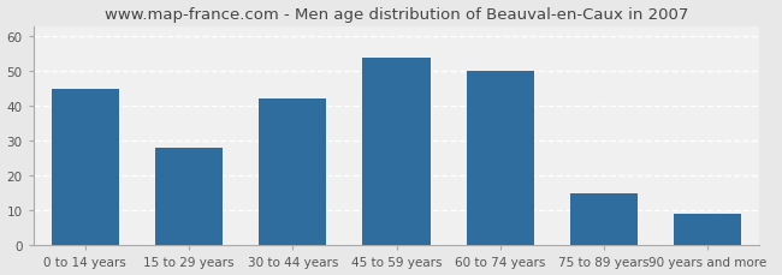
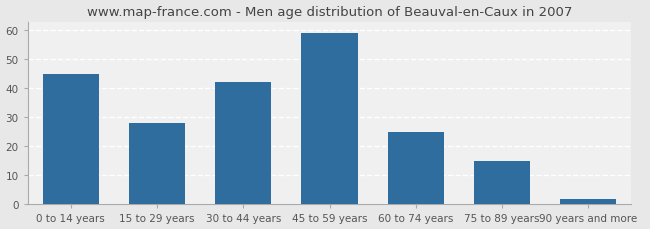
45 to 59 years: 54 -> 59
60 to 74 years: 50 -> 25
90 years and more: 9 -> 2
